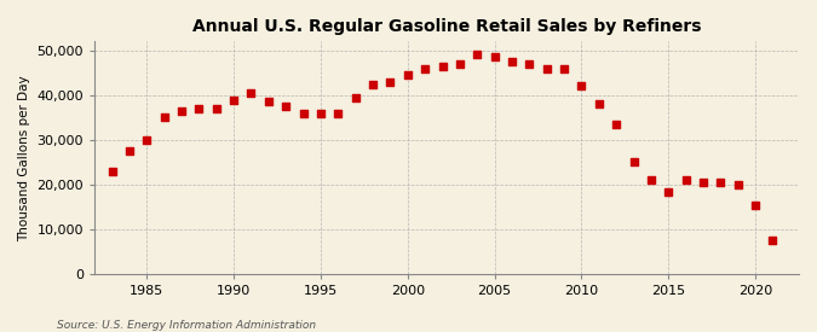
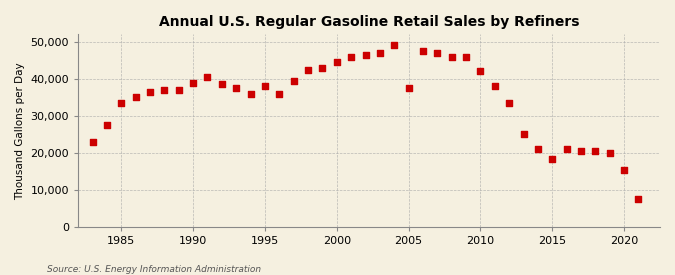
1985: 30,000 -> 33,500
1995: 36,000 -> 38,000
2005: 48,500 -> 37,500
